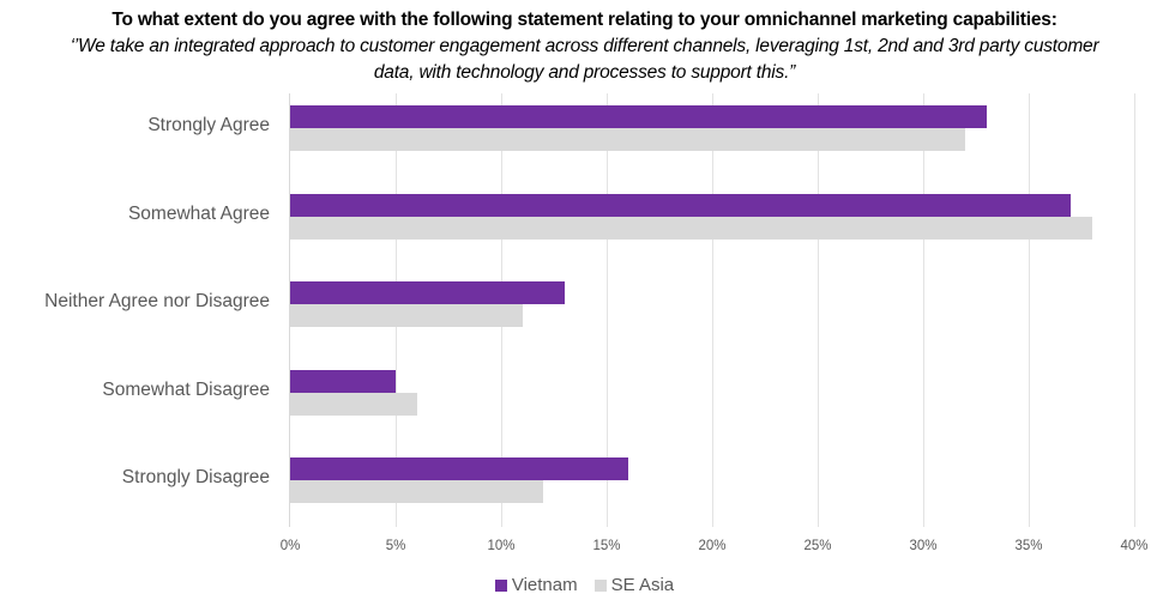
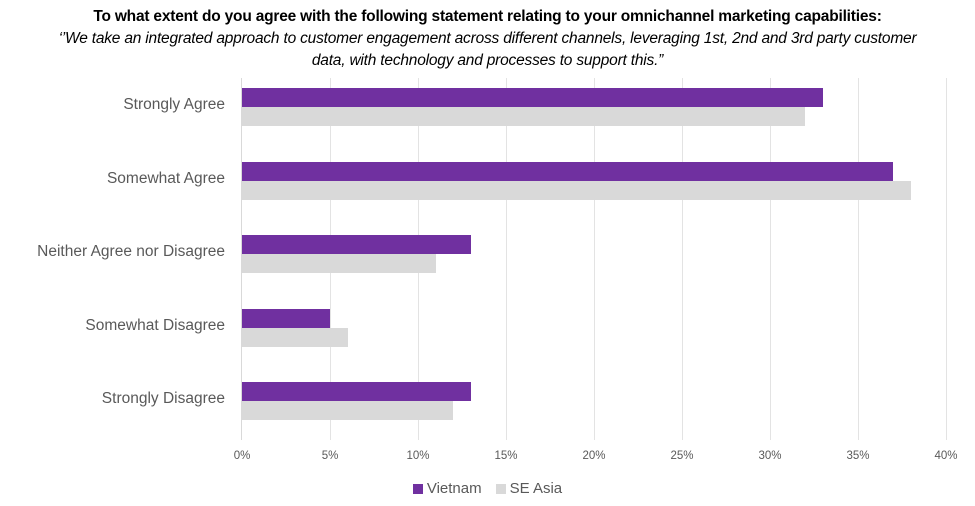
Vietnam/Strongly Disagree: 16% -> 13%
